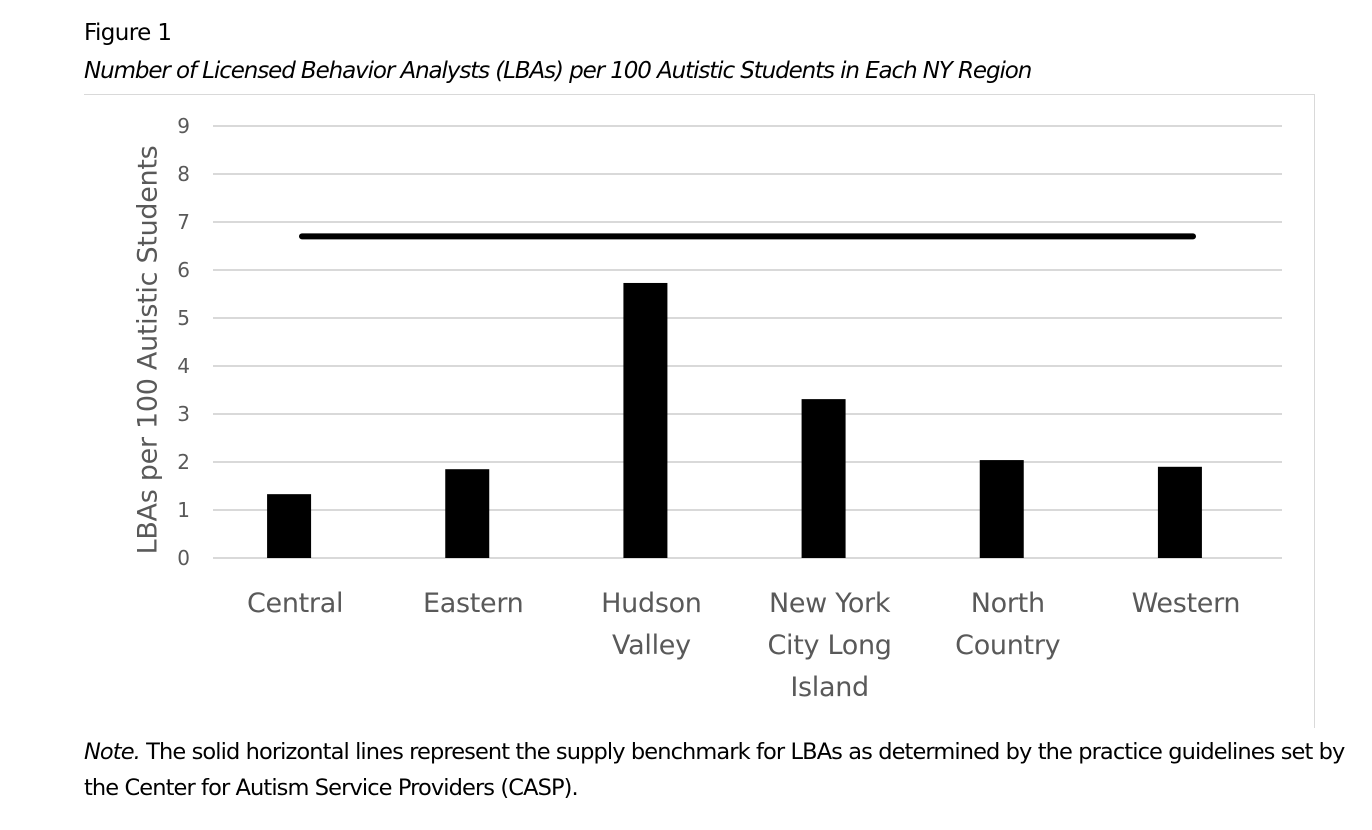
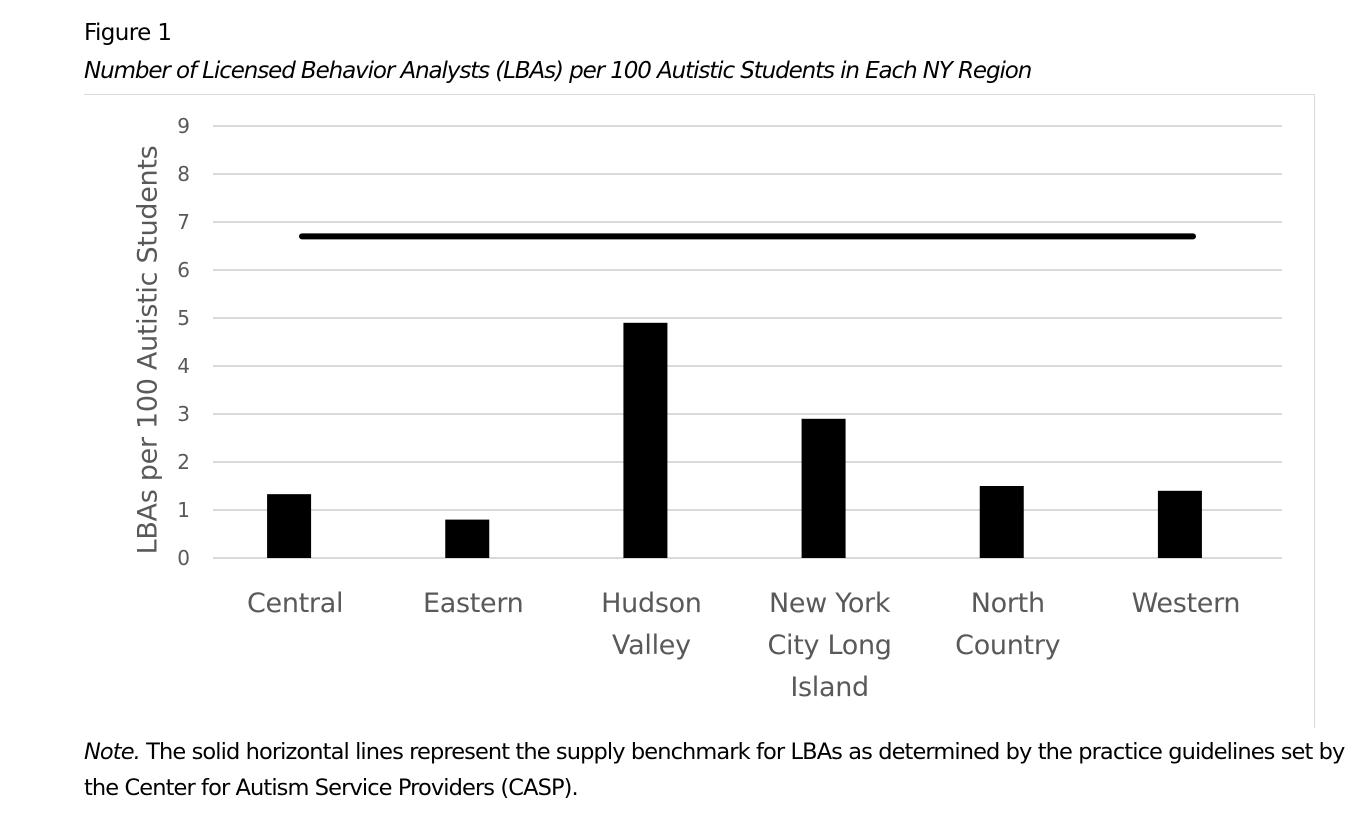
Eastern: 1.9 -> 0.8
Hudson Valley: 5.7 -> 4.9
New York City Long Island: 3.3 -> 2.9
North Country: 2.0 -> 1.5
Western: 1.9 -> 1.4
